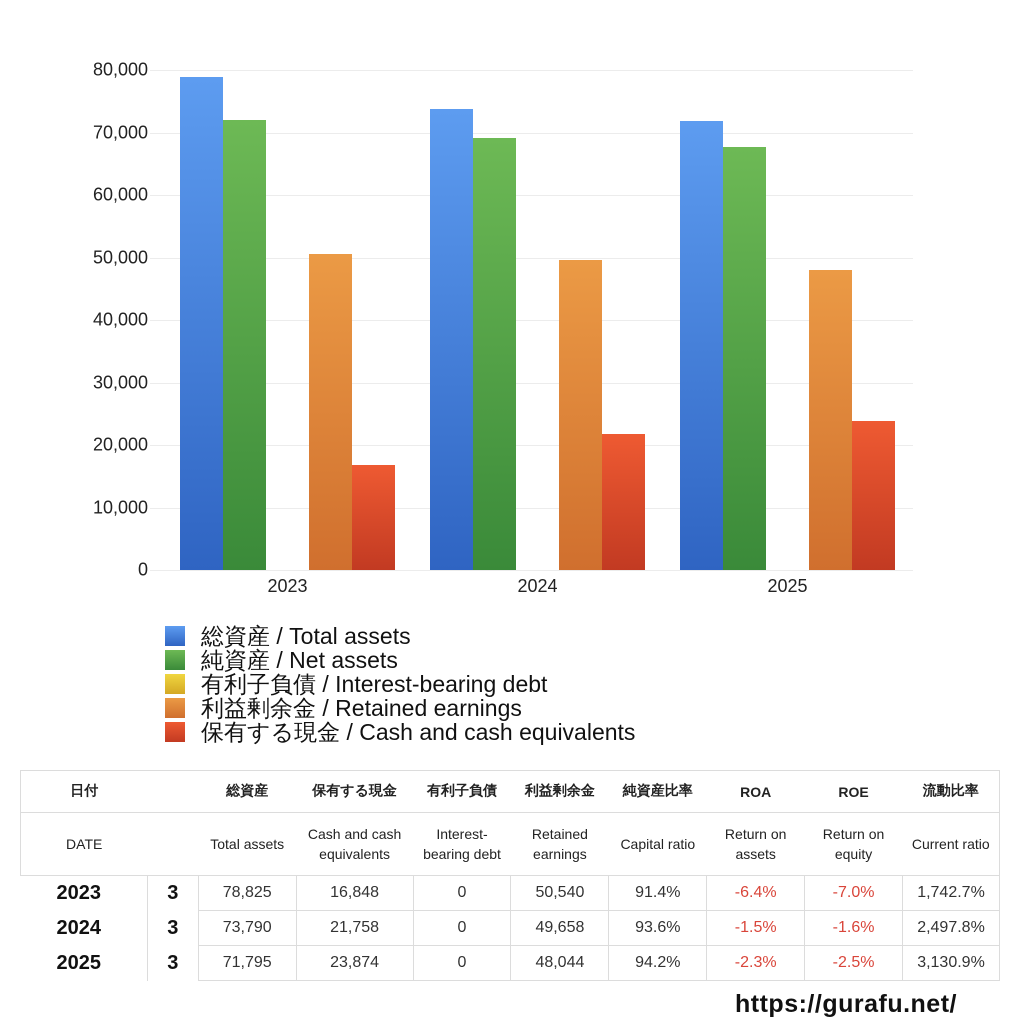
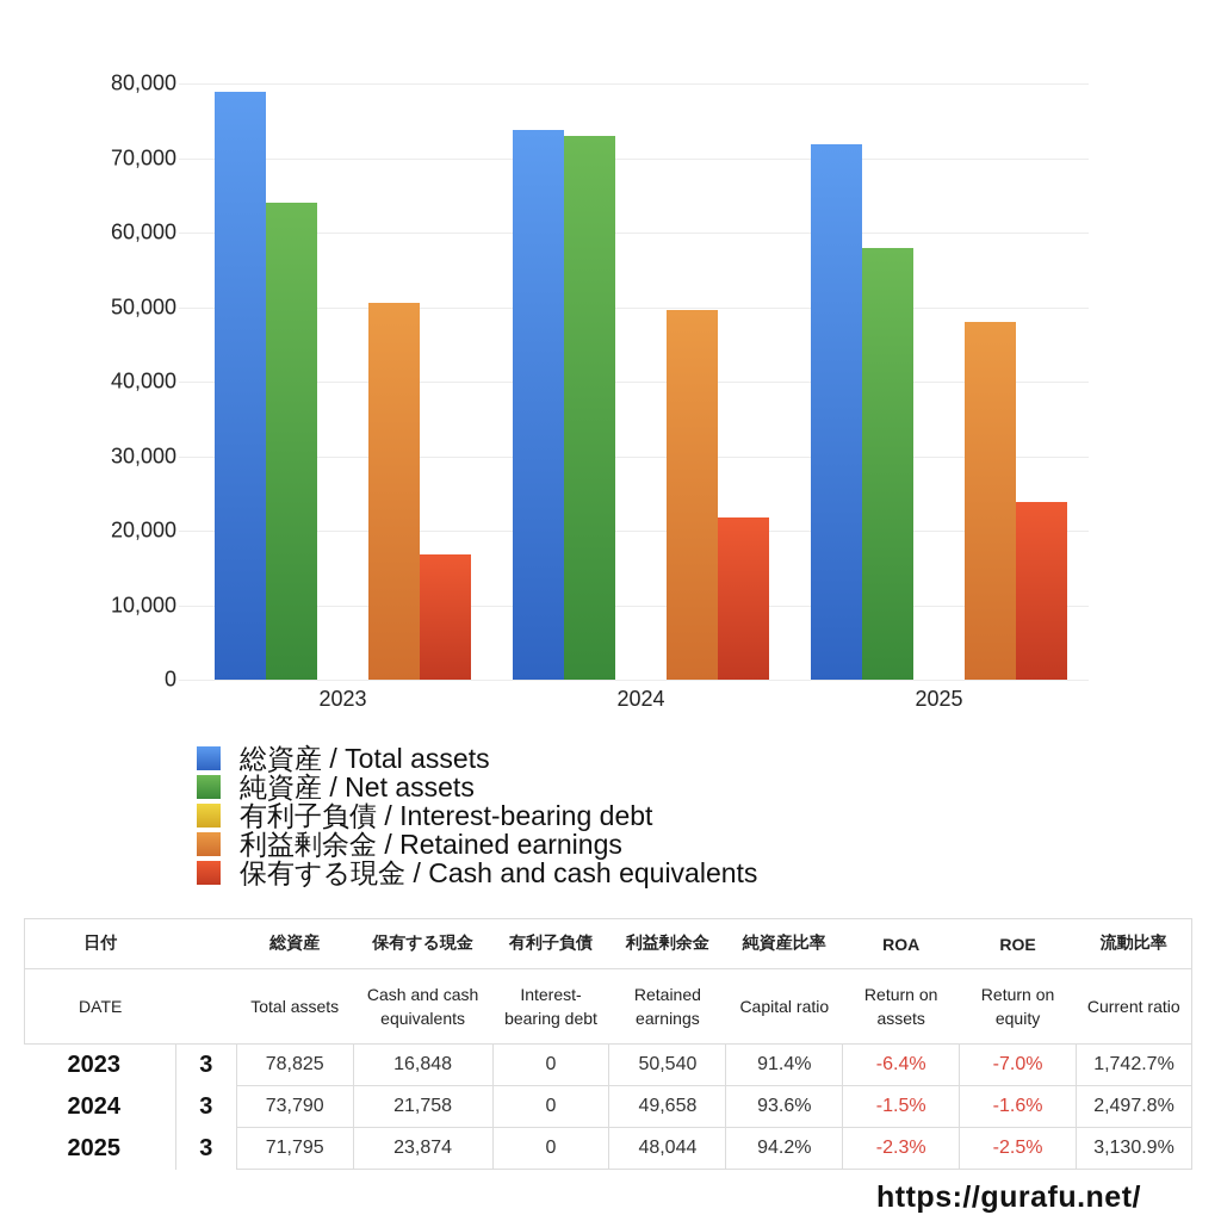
純資産 / Net assets/2023: 72000 -> 64000
純資産 / Net assets/2024: 69000 -> 73000
純資産 / Net assets/2025: 68000 -> 58000
